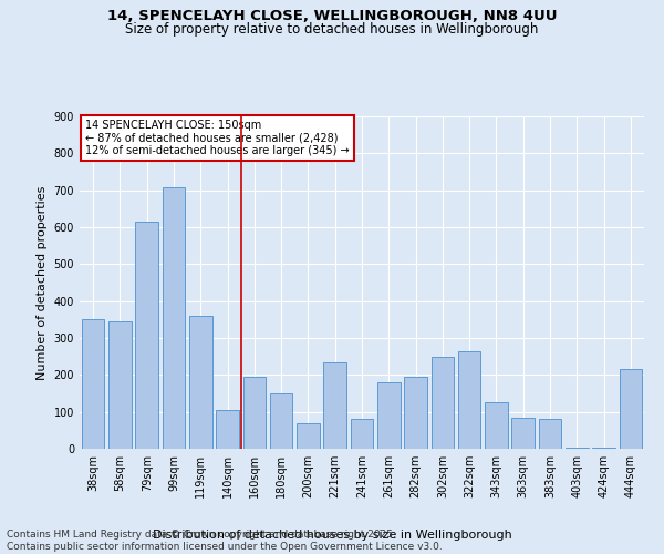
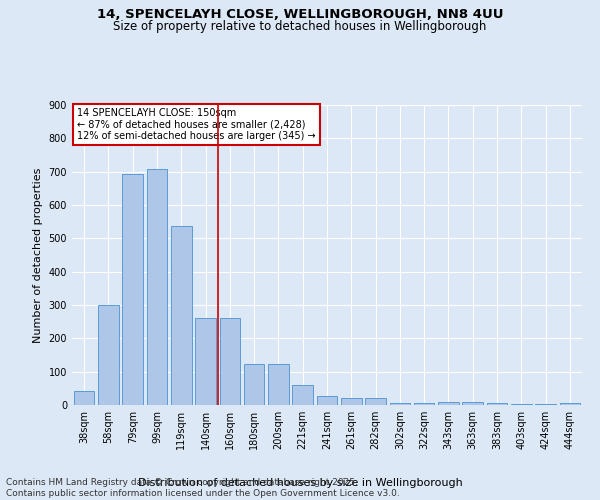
38sqm: 350 -> 42
58sqm: 345 -> 300
79sqm: 615 -> 693
119sqm: 360 -> 537
140sqm: 105 -> 262
160sqm: 195 -> 262
180sqm: 150 -> 122
200sqm: 70 -> 122
221sqm: 235 -> 60
241sqm: 80 -> 28
261sqm: 180 -> 20
282sqm: 195 -> 20
302sqm: 250 -> 5
322sqm: 265 -> 5
343sqm: 125 -> 8
363sqm: 85 -> 8
383sqm: 80 -> 5
444sqm: 215 -> 7
